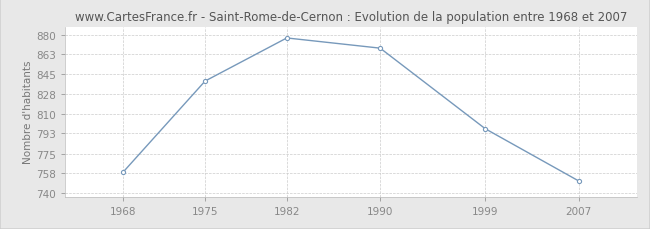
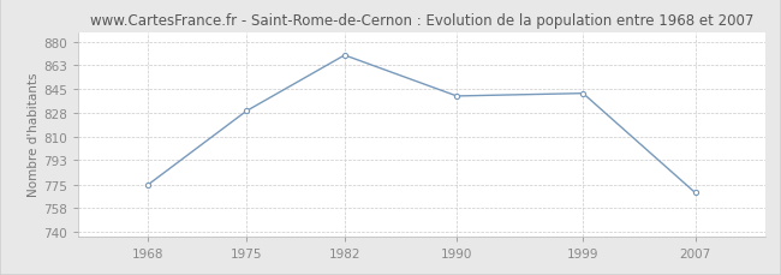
1968: 759 -> 775
1975: 839 -> 829
1982: 877 -> 870
1990: 868 -> 840
1999: 797 -> 842
2007: 751 -> 769
